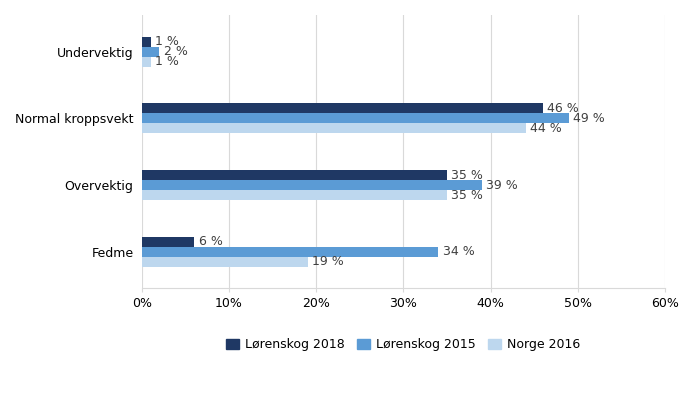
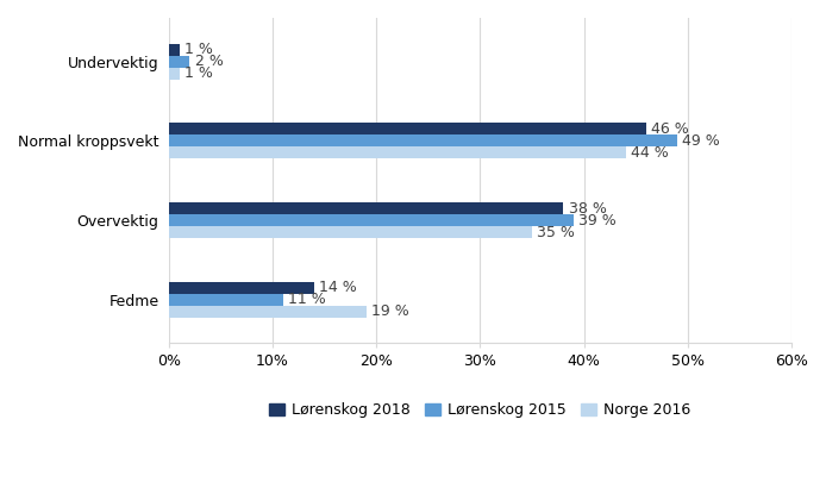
Lørenskog 2018/Overvektig: 35% -> 38%
Lørenskog 2018/Fedme: 6 -> 14
Lørenskog 2015/Fedme: 34 -> 11
